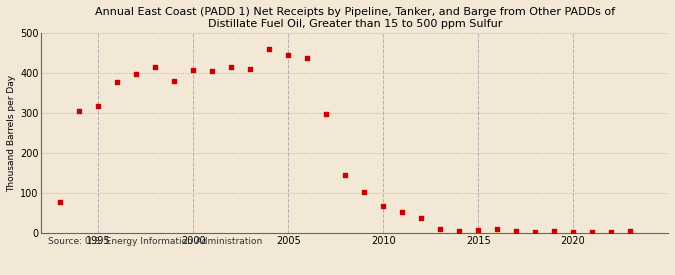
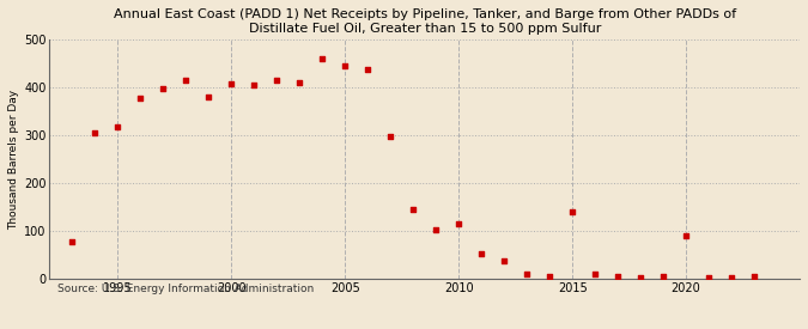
2010: 68 -> 115
2015: 8 -> 140
2020: 3 -> 90
